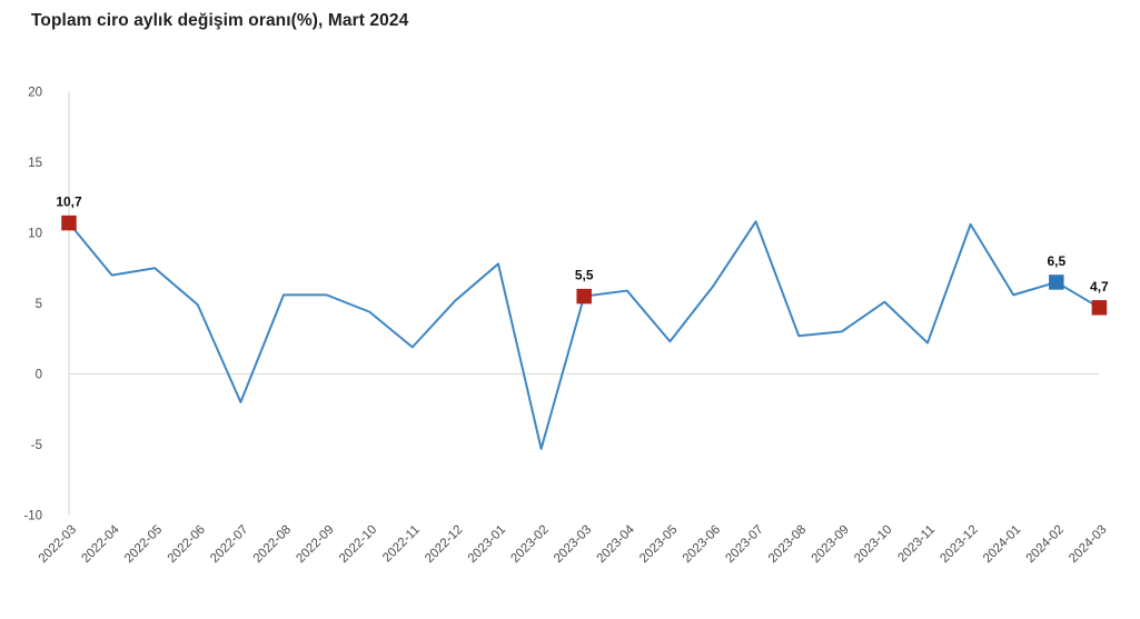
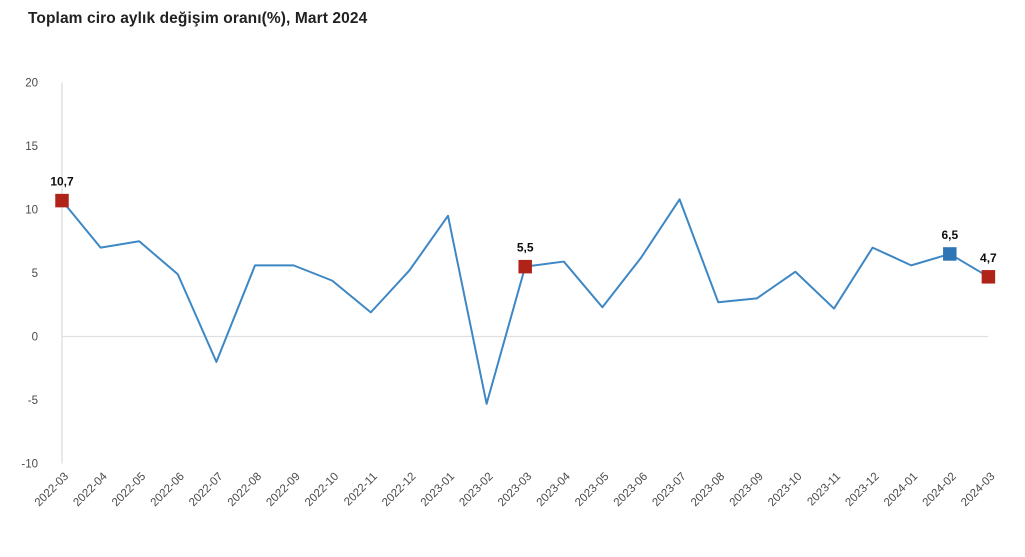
2023-01: 7.8 -> 9.5
2023-12: 10.6 -> 7.0
